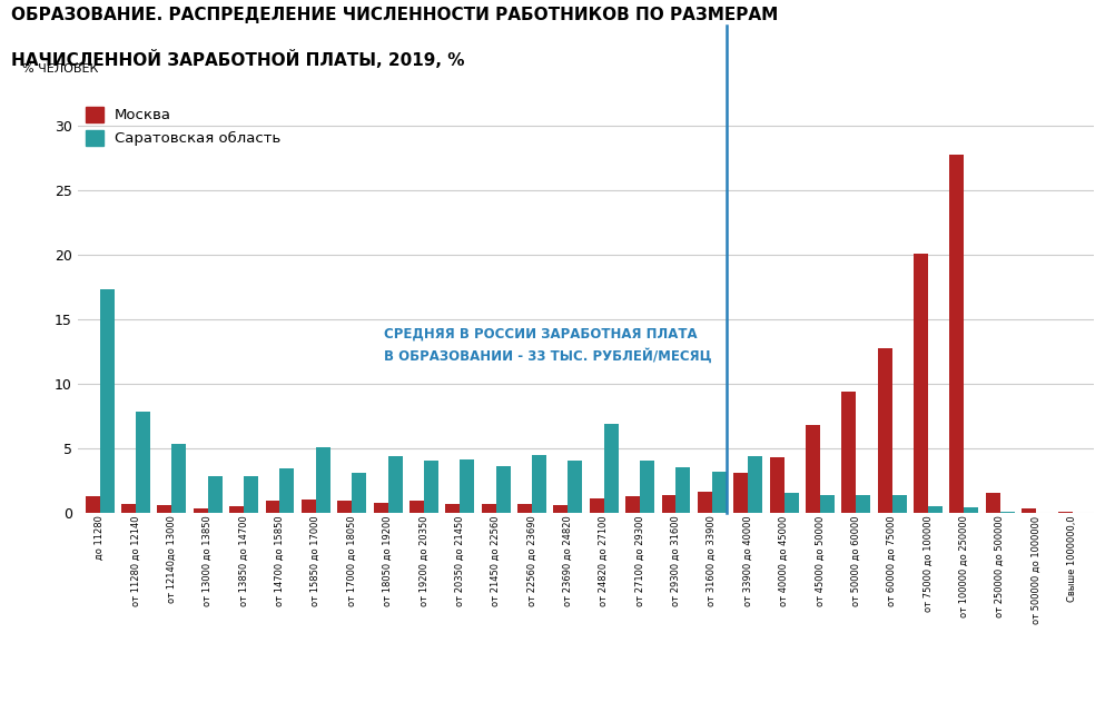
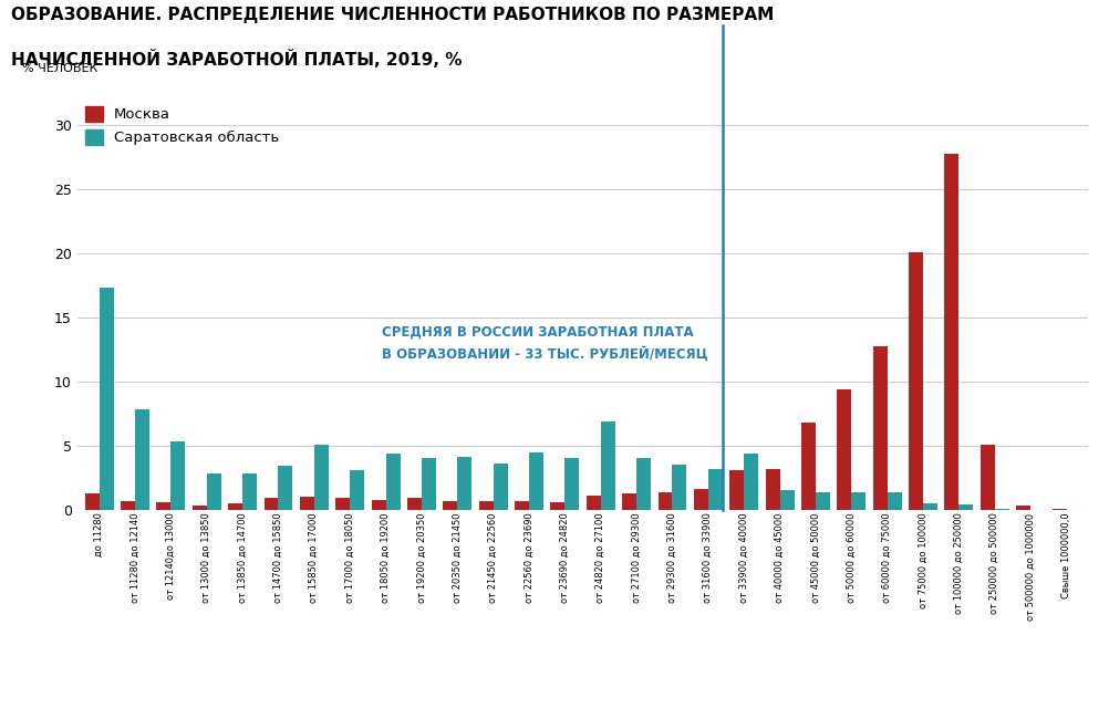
Москва/от 40000 до 45000: 4.3 -> 3.2
Москва/от 250000 до 500000: 1.5 -> 5.1
